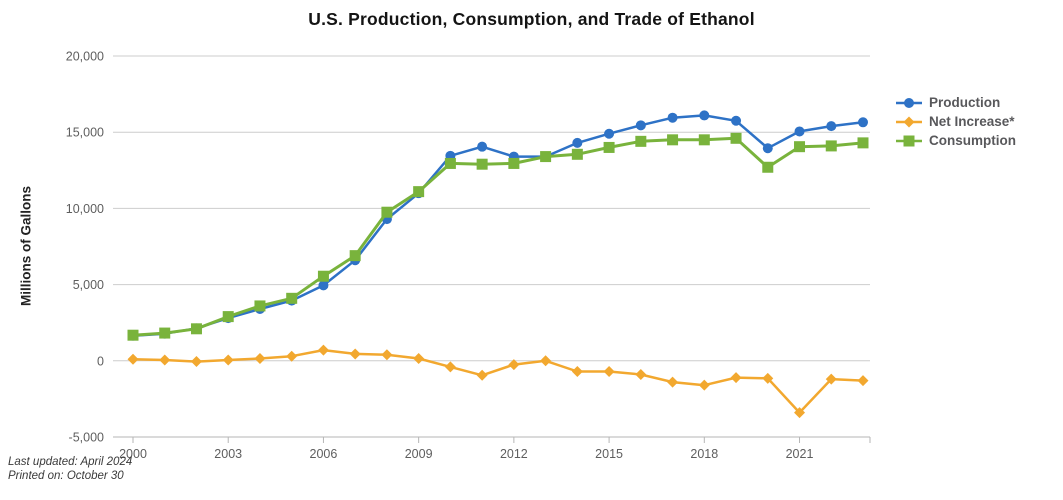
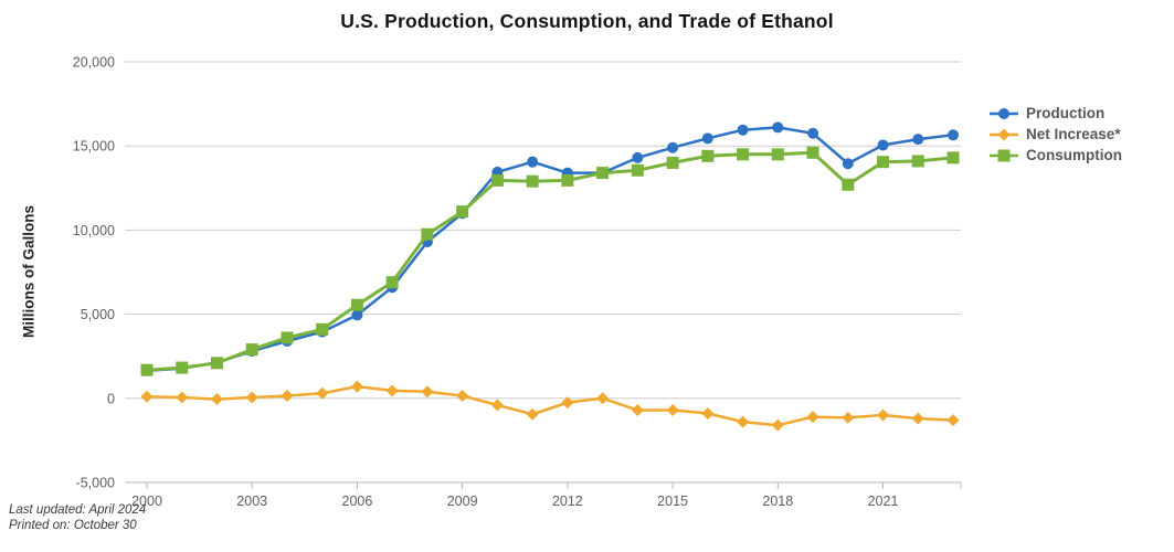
Net Increase*/2021: -3400 -> -1000
